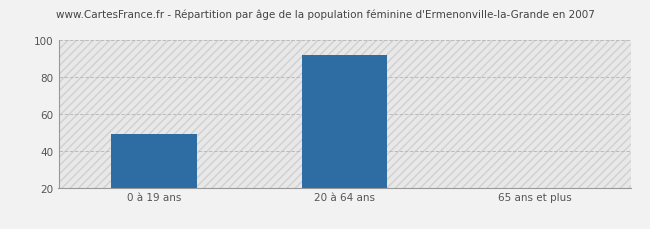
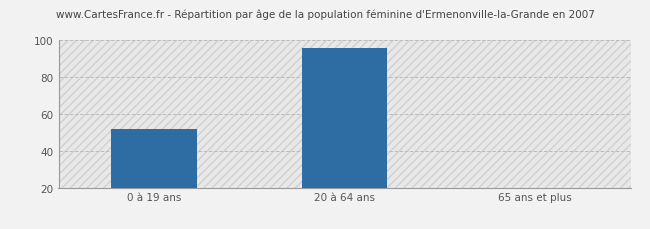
0 à 19 ans: 49 -> 52
20 à 64 ans: 92 -> 96
